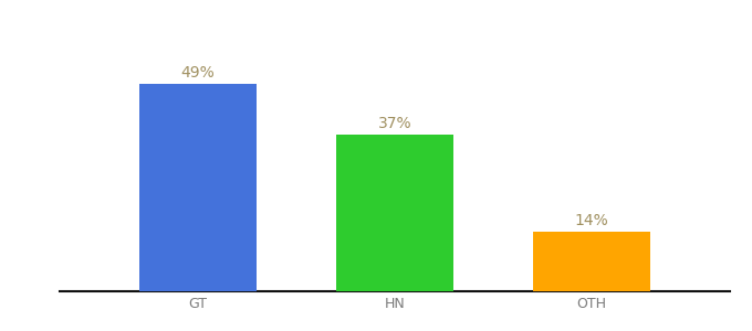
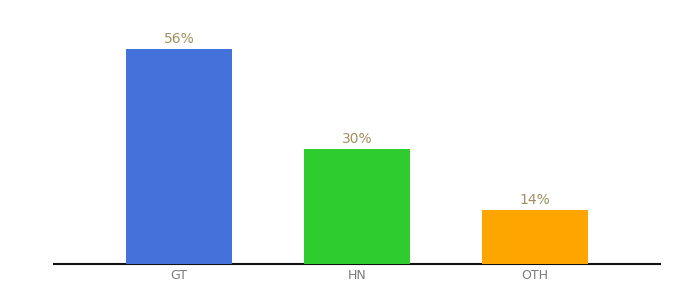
GT: 49% -> 56%
HN: 37% -> 30%
